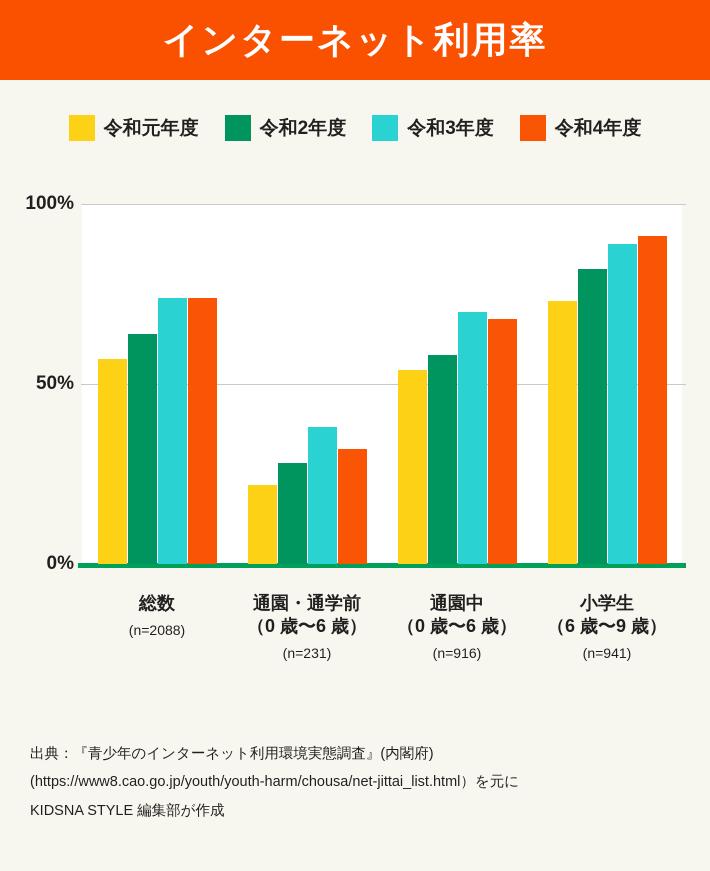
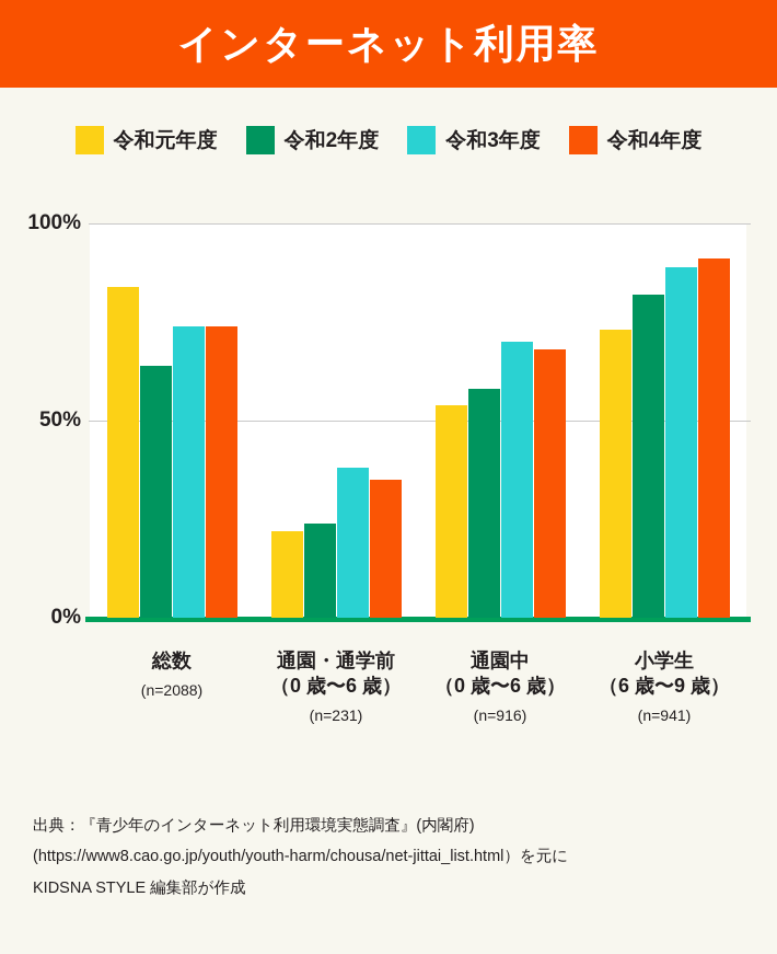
令和元年度/総数: 57% -> 84%
令和2年度/通園・通学前（0歳〜6歳）: 28% -> 24%
令和4年度/通園・通学前（0歳〜6歳）: 32% -> 35%
